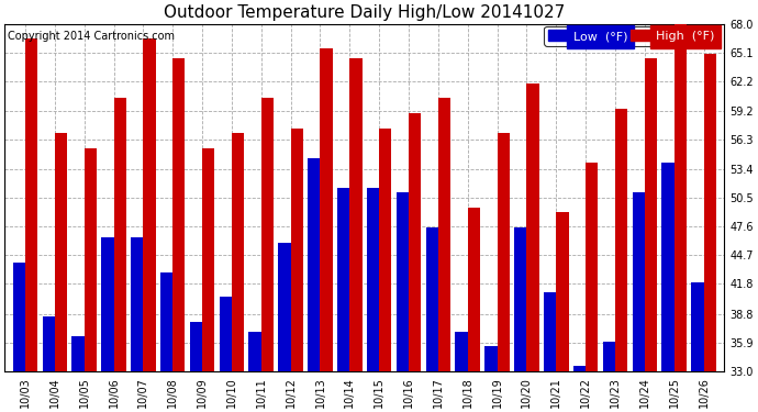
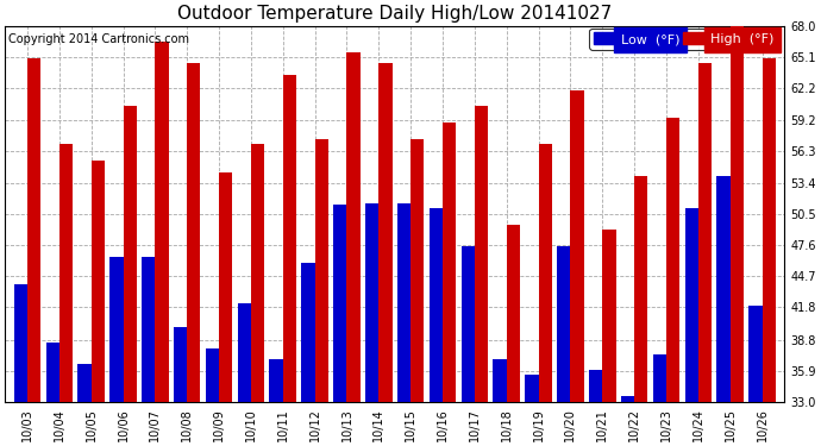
High (°F)/10/03: 66.5 -> 65.0
Low (°F)/10/08: 43.0 -> 40.0
High (°F)/10/09: 55.5 -> 54.4
Low (°F)/10/10: 40.5 -> 42.2
High (°F)/10/11: 60.5 -> 63.4
Low (°F)/10/13: 54.5 -> 51.4
Low (°F)/10/21: 41.0 -> 36.0
Low (°F)/10/23: 36.0 -> 37.4
